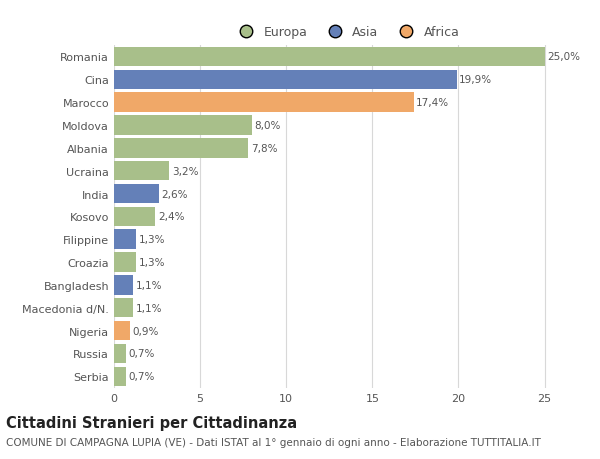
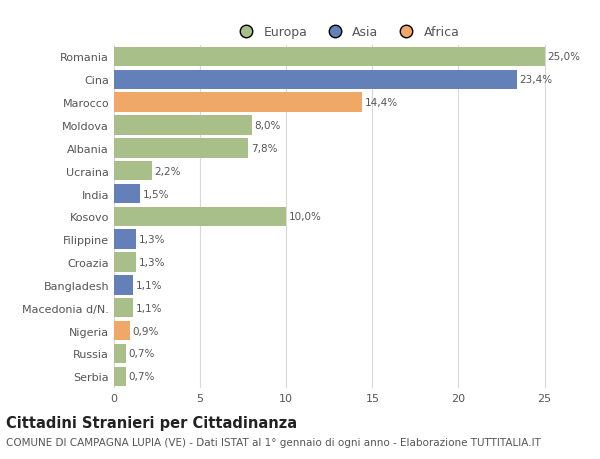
Cina: 19,9% -> 23,4%
Marocco: 17,4% -> 14,4%
Ucraina: 3,2% -> 2,2%
India: 2,6% -> 1,5%
Kosovo: 2,4% -> 10,0%
